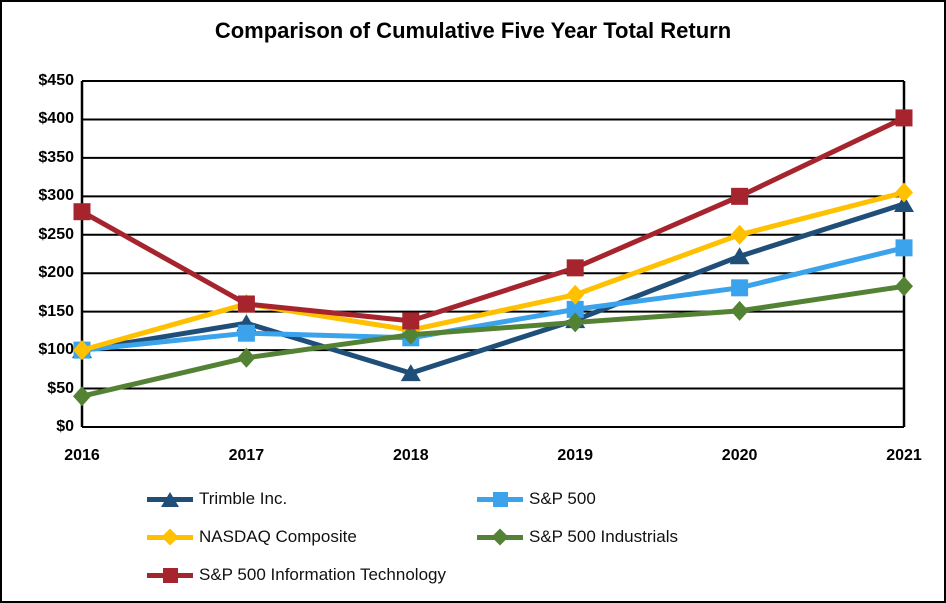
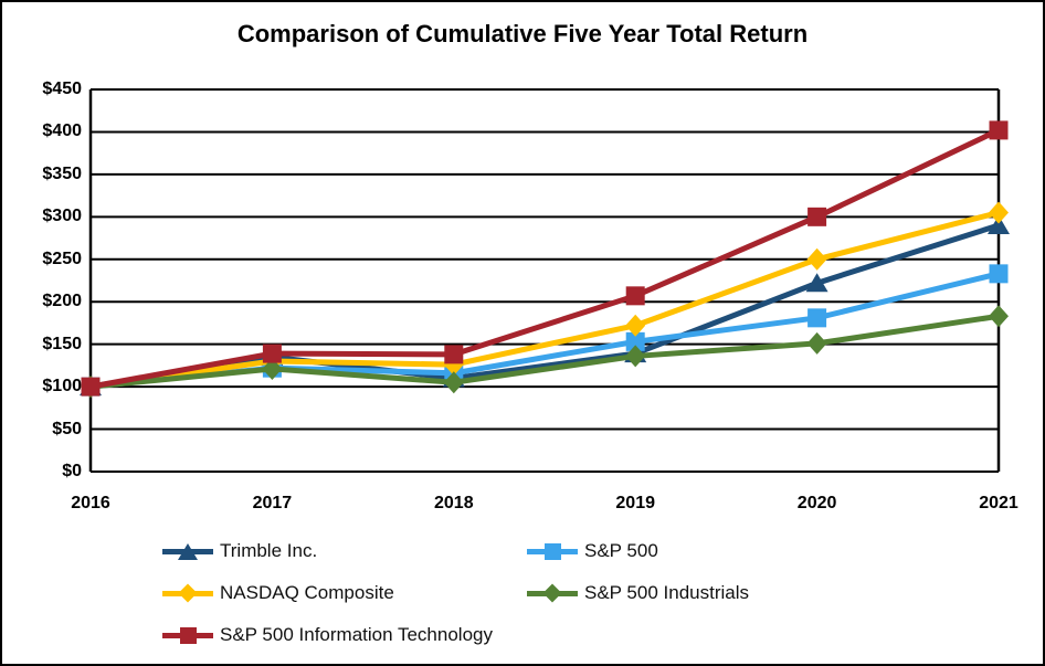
S&P 500 Industrials/2016: $40 -> $100
S&P 500 Information Technology/2016: $280 -> $100
NASDAQ Composite/2017: $160 -> $130
S&P 500 Industrials/2017: $90 -> $120
S&P 500 Information Technology/2017: $160 -> $140
Trimble Inc./2018: $70 -> $110
S&P 500 Industrials/2018: $120 -> $100
